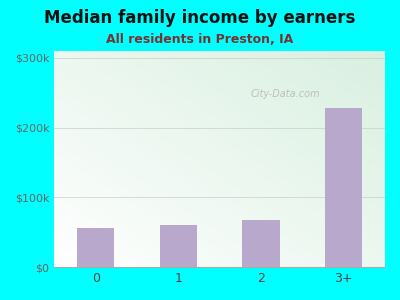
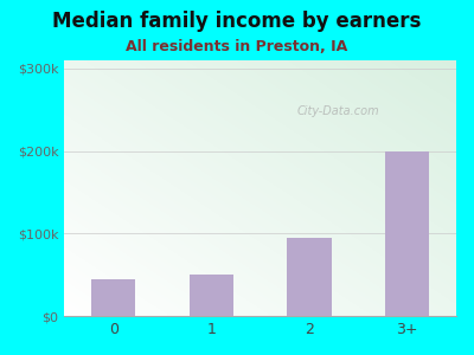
0: $56k -> $45k
1: $60k -> $50k
2: $68k -> $95k
3+: $228k -> $200k
